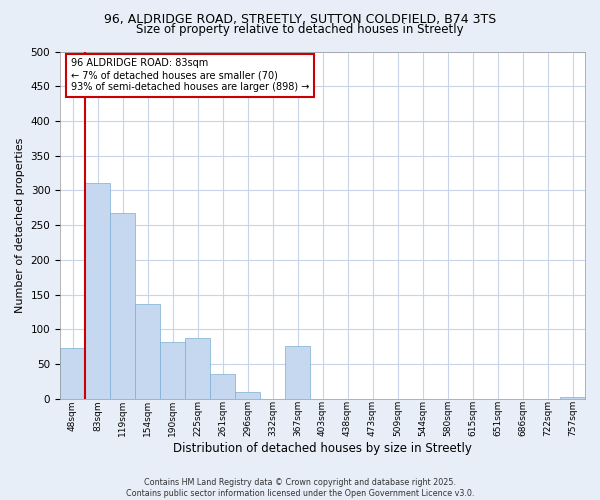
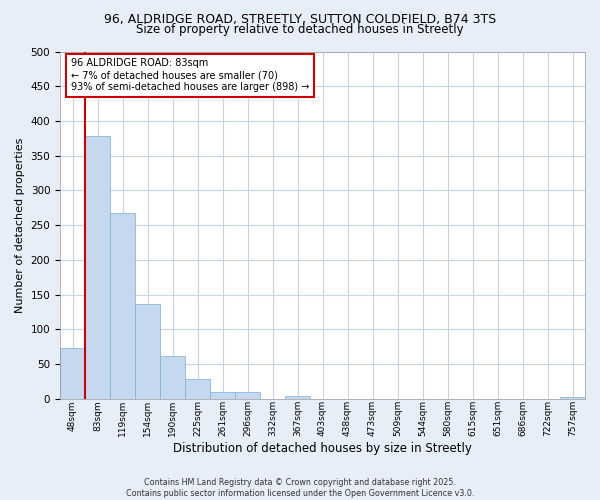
83sqm: 310 -> 378
190sqm: 82 -> 62
225sqm: 88 -> 29
261sqm: 36 -> 10
367sqm: 76 -> 4
